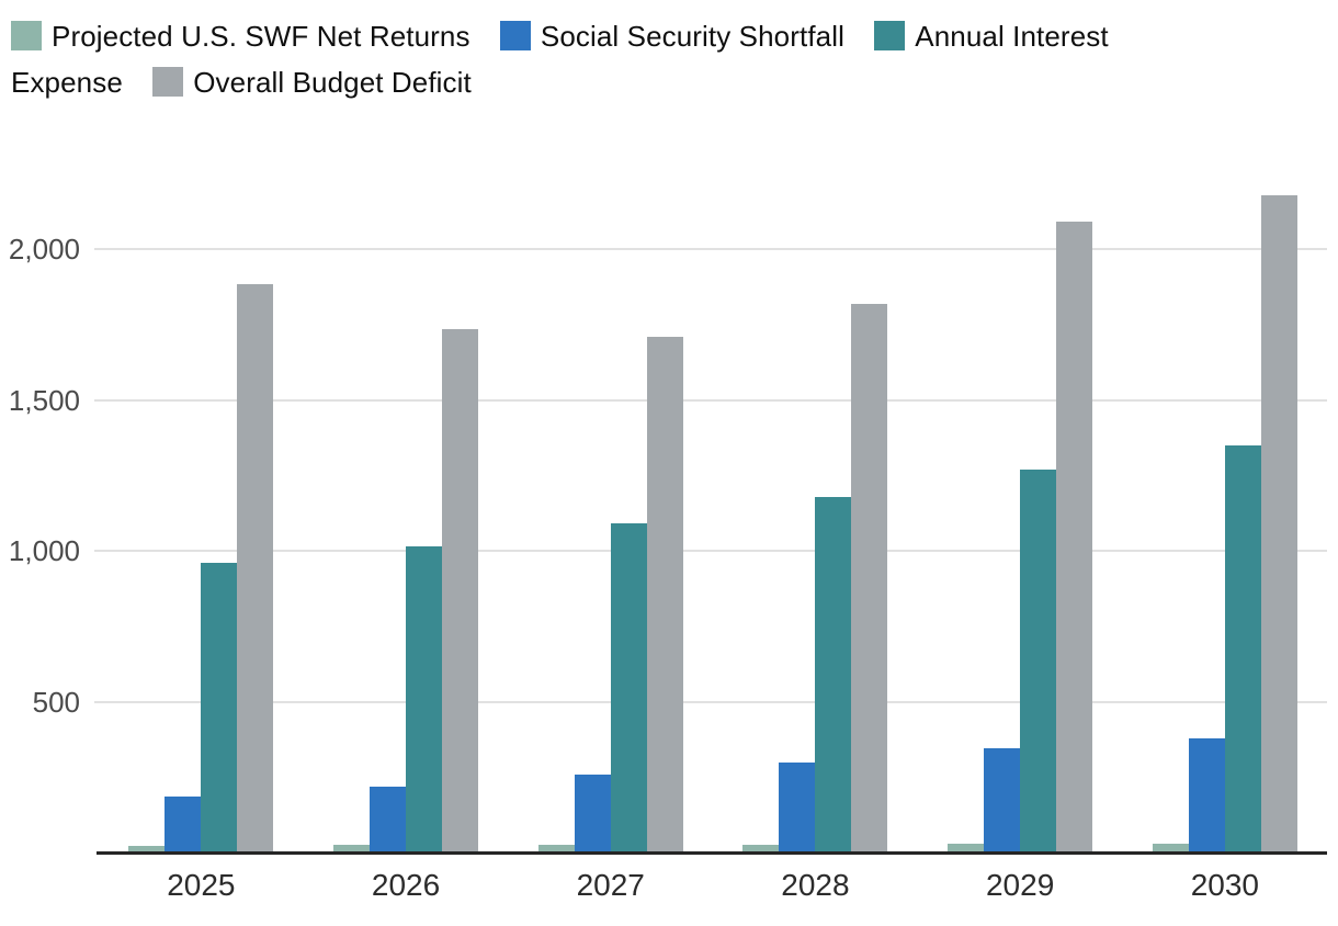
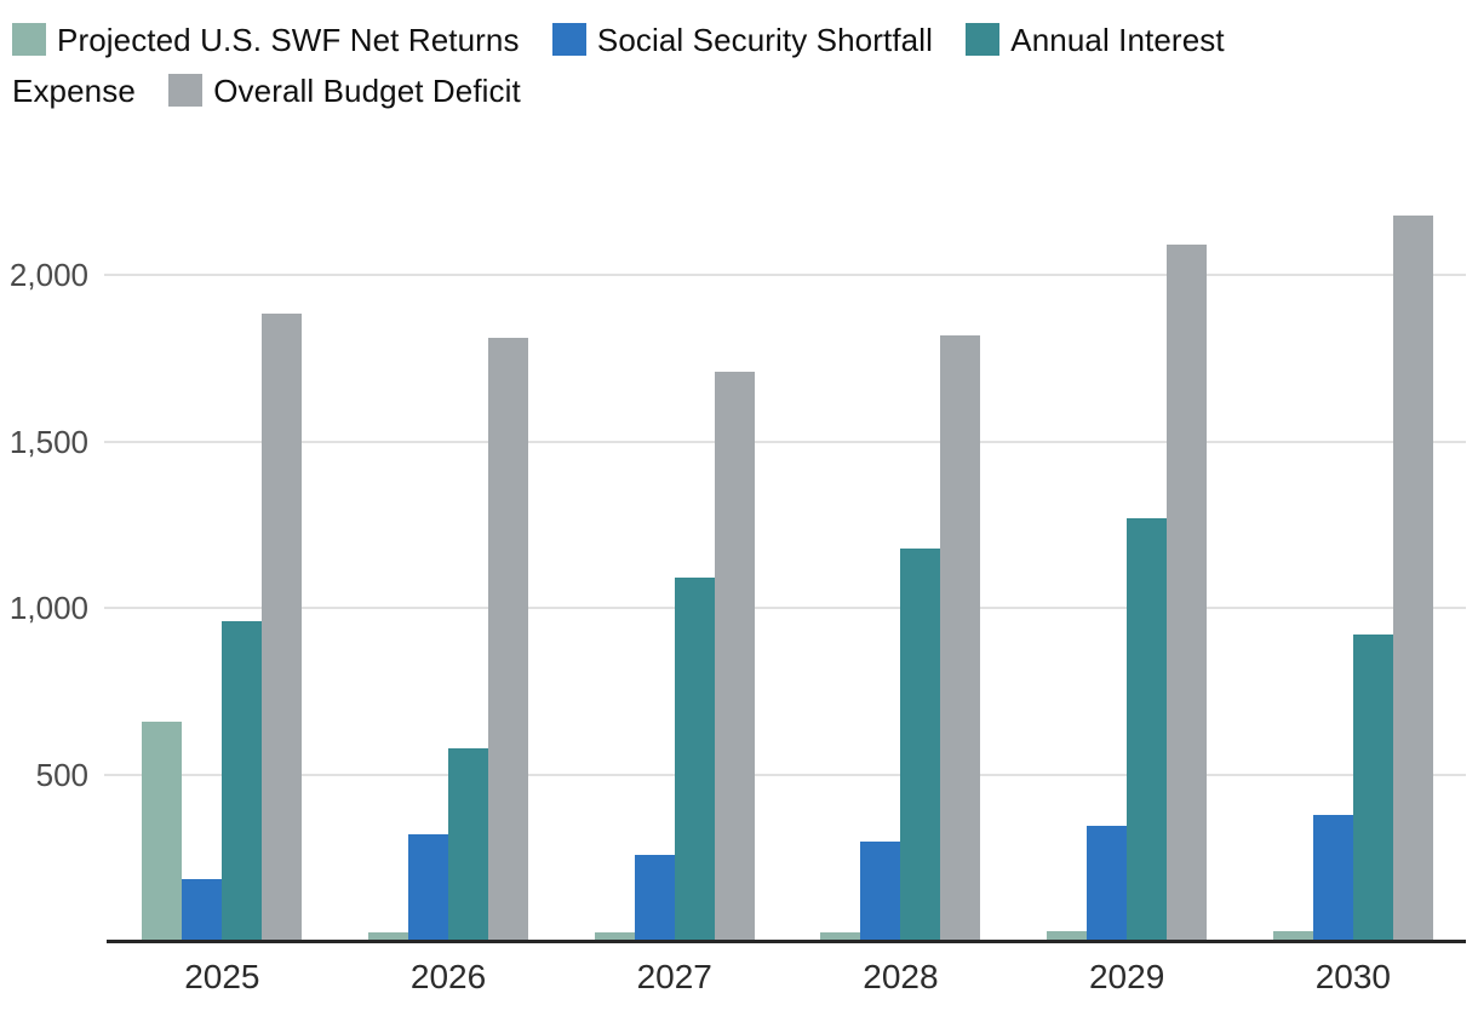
Projected U.S. SWF Net Returns/2025: 20 -> 660
Social Security Shortfall/2026: 220 -> 320
Annual Interest Expense/2026: 1020 -> 580
Overall Budget Deficit/2026: 1740 -> 1810
Annual Interest Expense/2030: 1350 -> 920
